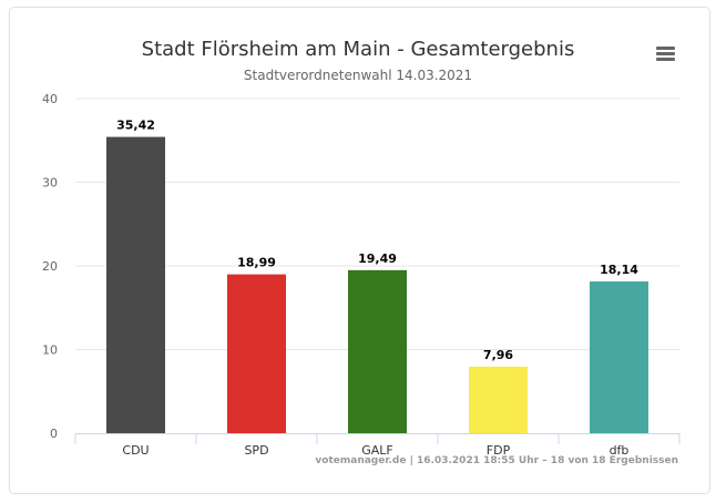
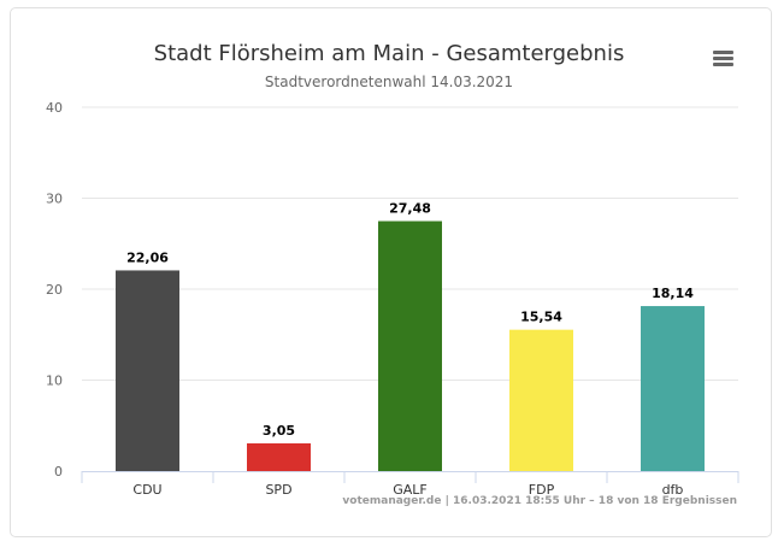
CDU: 35,42 -> 22,06
SPD: 18,99 -> 3,05
GALF: 19,49 -> 27,48
FDP: 7,96 -> 15,54
